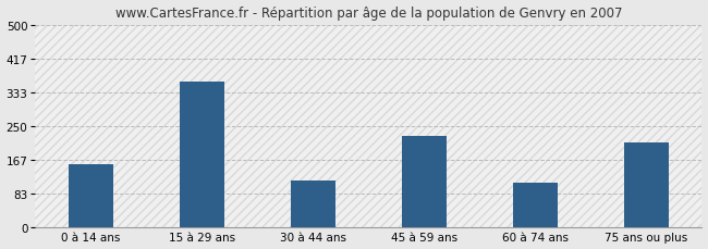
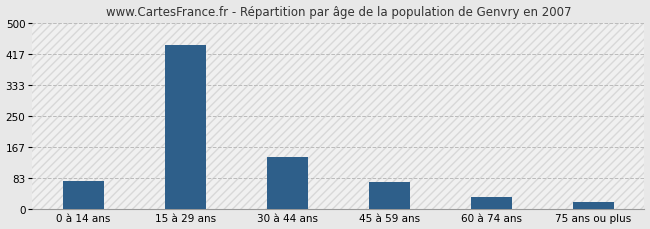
0 à 14 ans: 155 -> 75
15 à 29 ans: 360 -> 440
30 à 44 ans: 115 -> 140
45 à 59 ans: 225 -> 72
60 à 74 ans: 110 -> 32
75 ans ou plus: 210 -> 20
